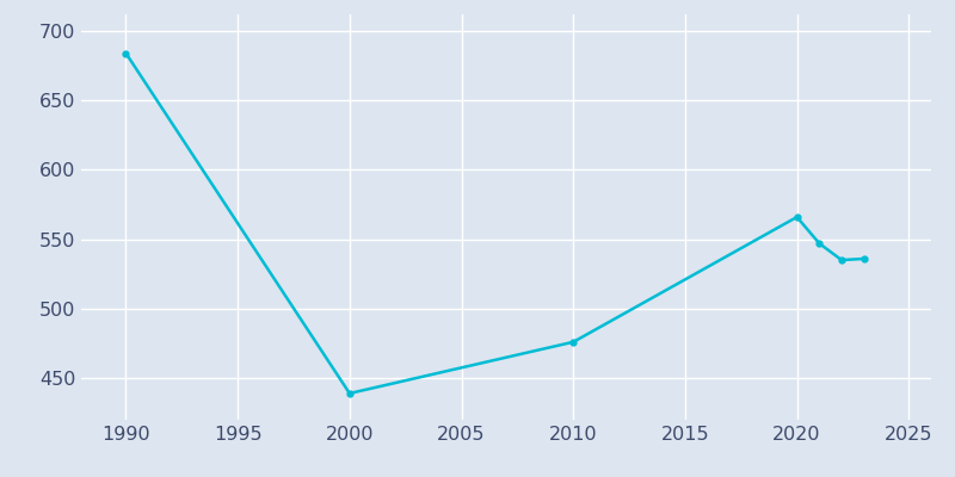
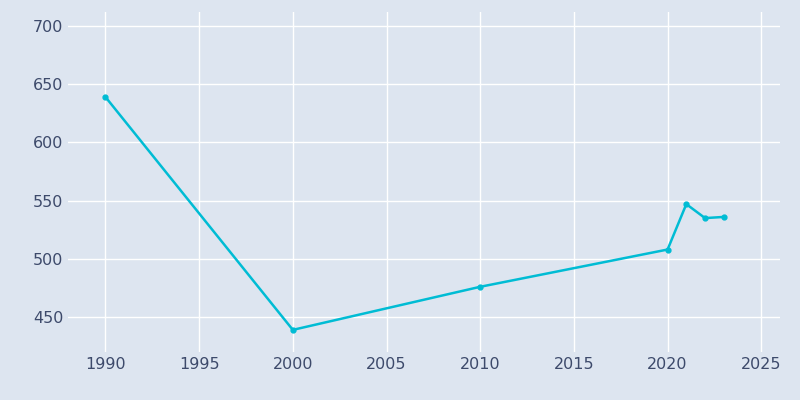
1990: 684 -> 639
2020: 566 -> 508
